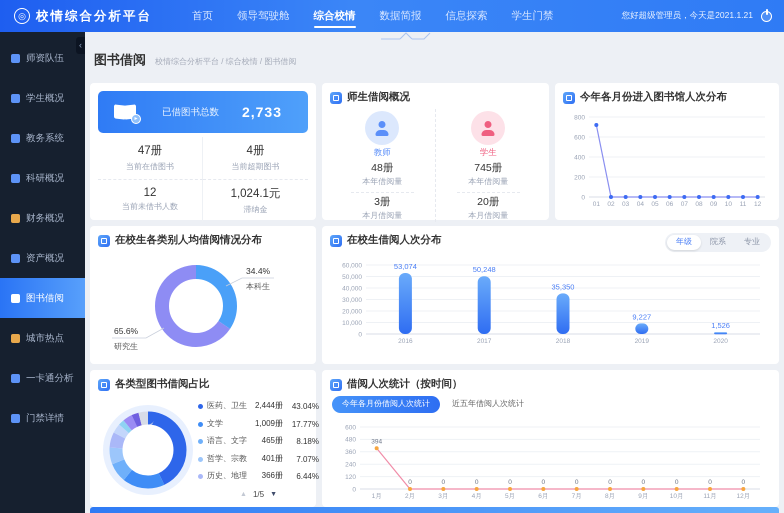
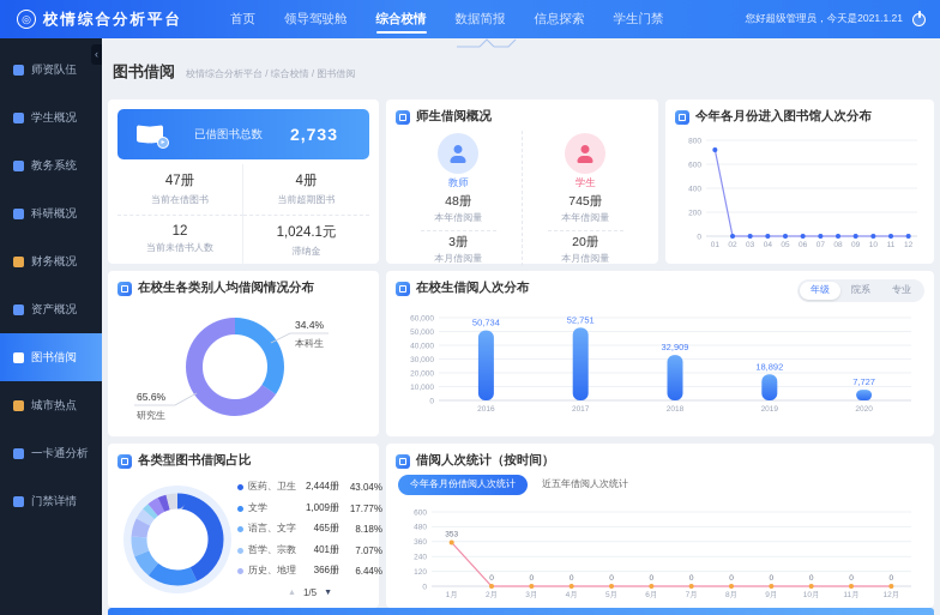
在校生借阅人次分布/2016: 53,074 -> 50,734
在校生借阅人次分布/2017: 50,248 -> 52,751
在校生借阅人次分布/2018: 35,350 -> 32,909
在校生借阅人次分布/2019: 9,227 -> 18,892
在校生借阅人次分布/2020: 1,526 -> 7,727
今年各月份借阅人次统计/1月: 394 -> 353
